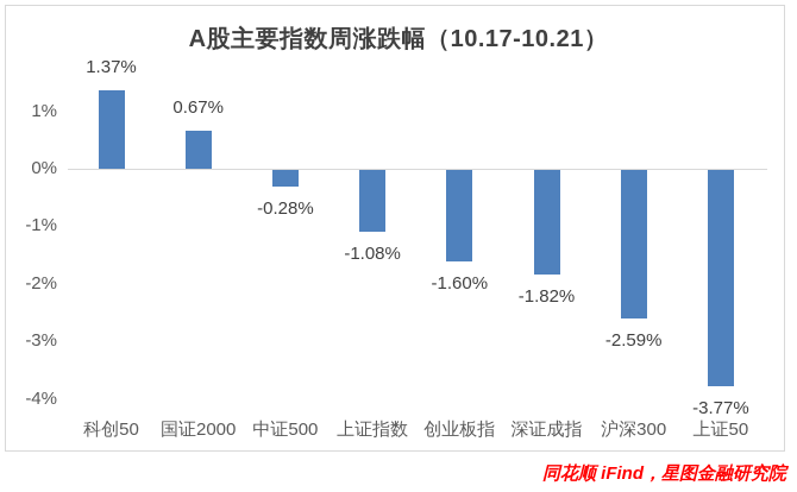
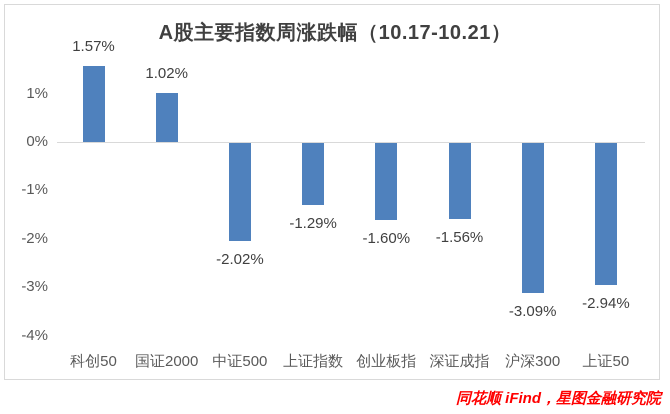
科创50: 1.37% -> 1.57%
国证2000: 0.67% -> 1.02%
中证500: -0.28% -> -2.02%
上证指数: -1.08% -> -1.29%
深证成指: -1.82% -> -1.56%
沪深300: -2.59% -> -3.09%
上证50: -3.77% -> -2.94%
